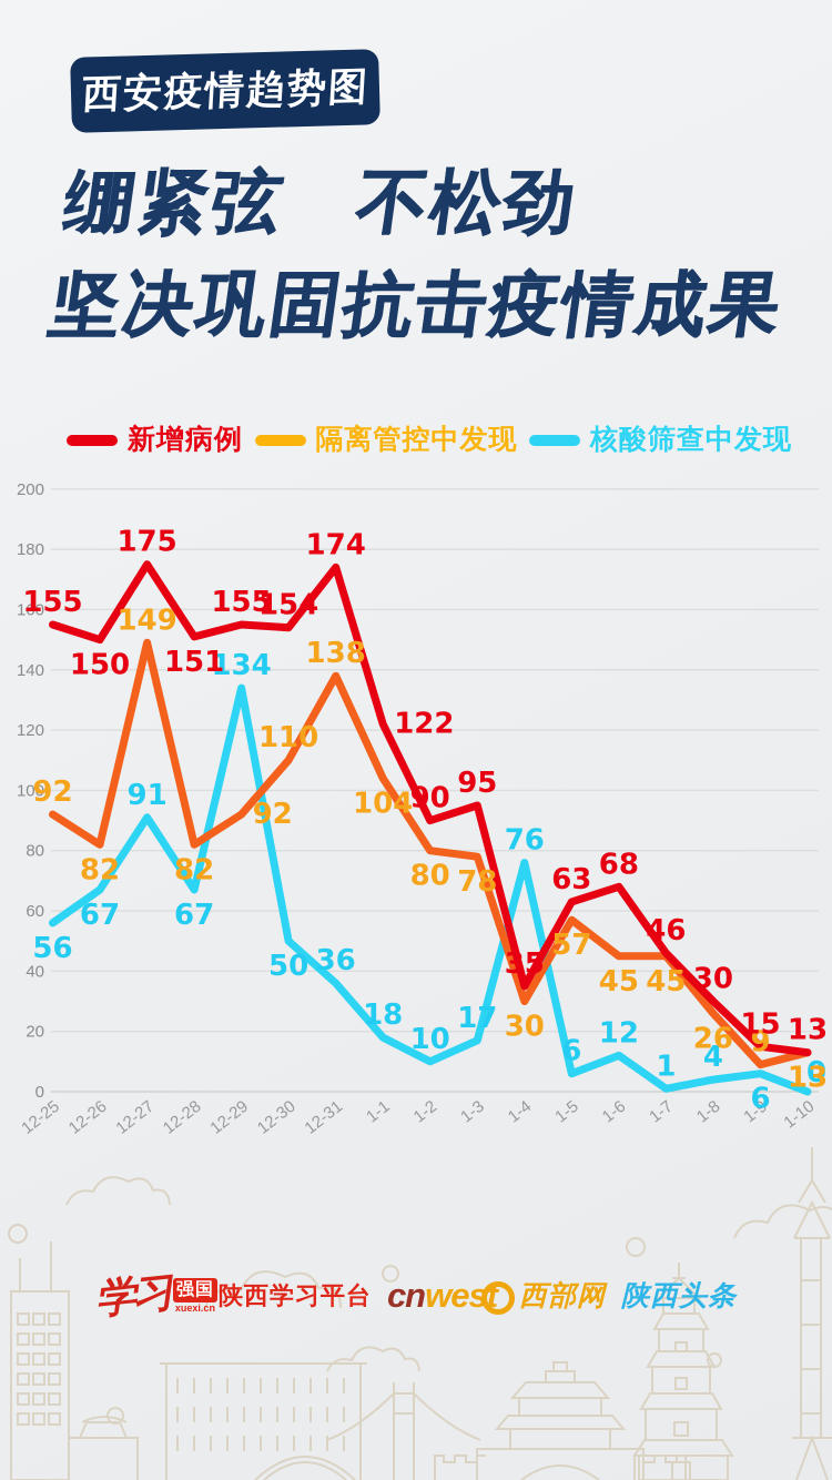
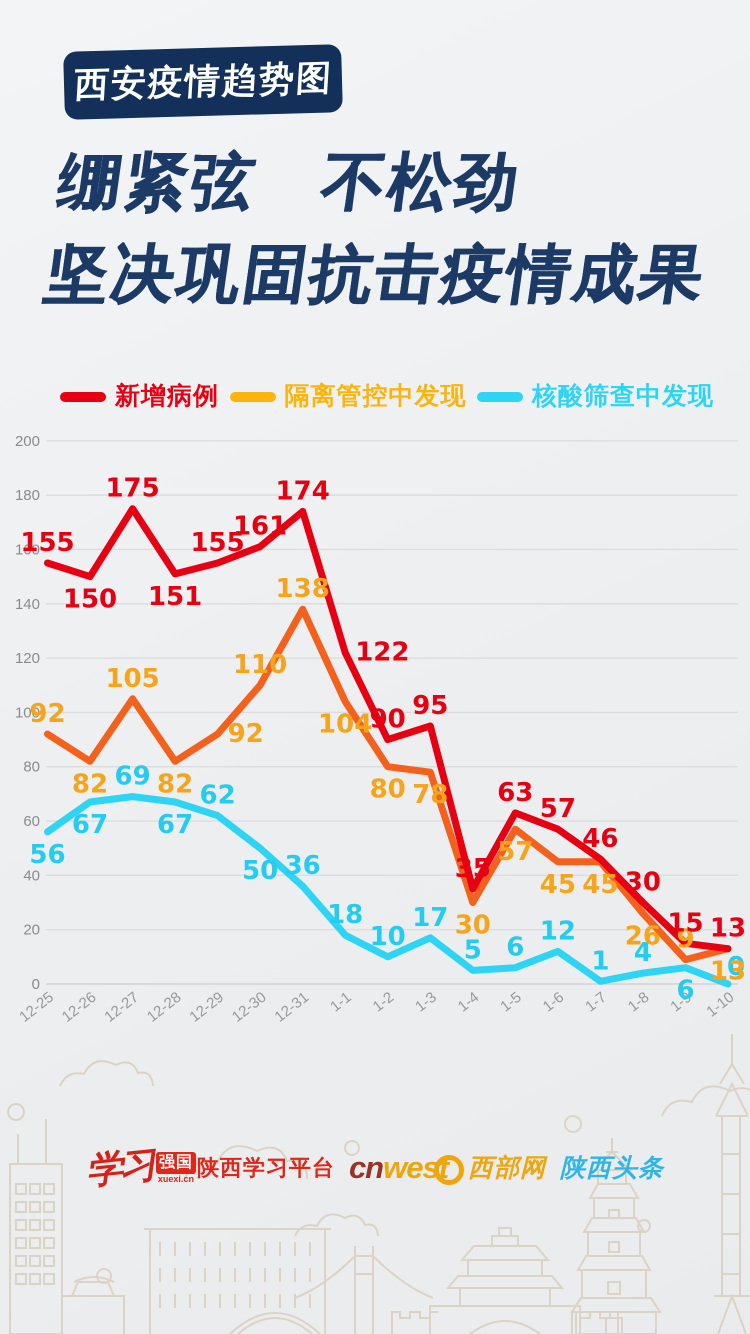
隔离管控中发现/12-27: 149 -> 105
核酸筛查中发现/12-27: 91 -> 69
核酸筛查中发现/12-29: 134 -> 62
新增病例/12-30: 154 -> 161
核酸筛查中发现/1-4: 76 -> 5
新增病例/1-6: 68 -> 57
